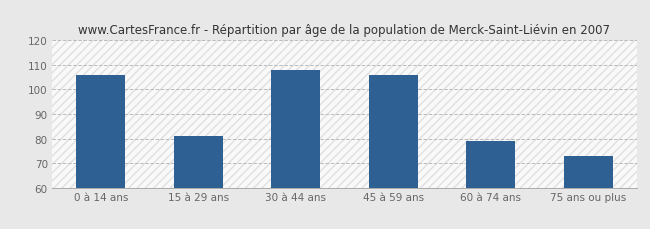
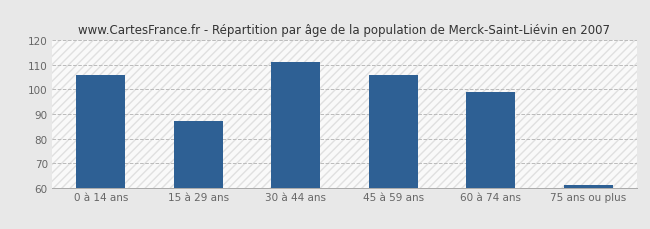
15 à 29 ans: 81 -> 87
30 à 44 ans: 108 -> 111
60 à 74 ans: 79 -> 99
75 ans ou plus: 73 -> 61
